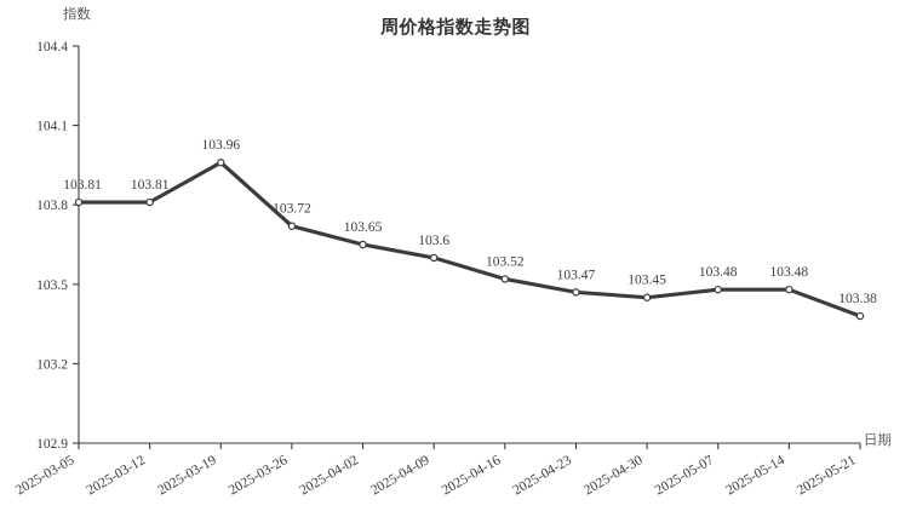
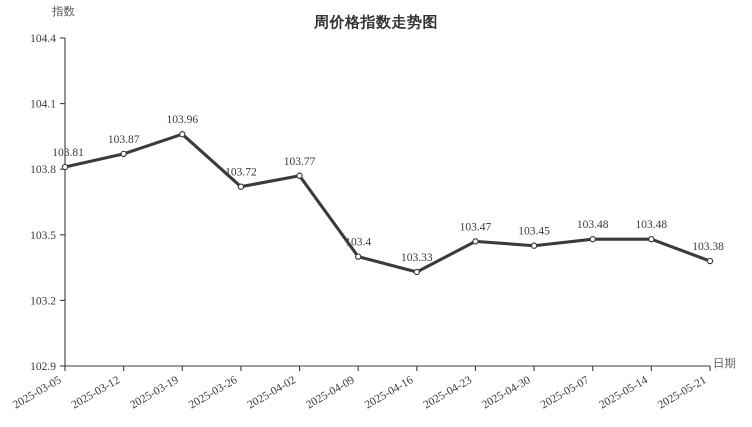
2025-03-12: 103.81 -> 103.87
2025-04-02: 103.65 -> 103.77
2025-04-09: 103.6 -> 103.4
2025-04-16: 103.52 -> 103.33
